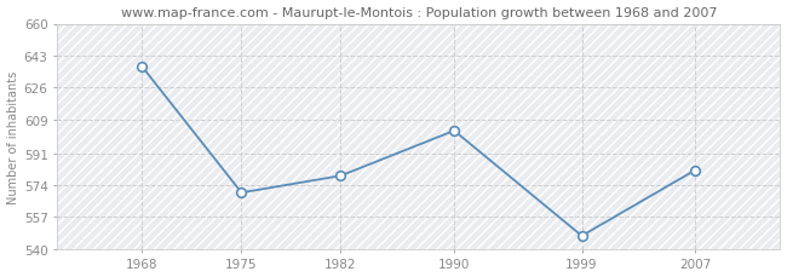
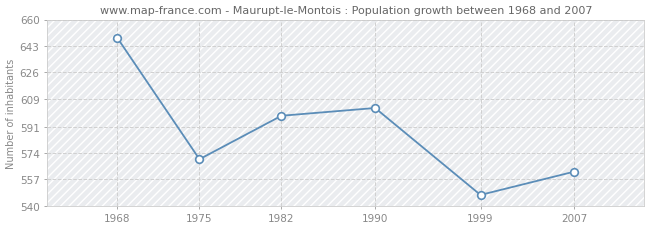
1968: 637 -> 648
1982: 579 -> 598
2007: 582 -> 562
